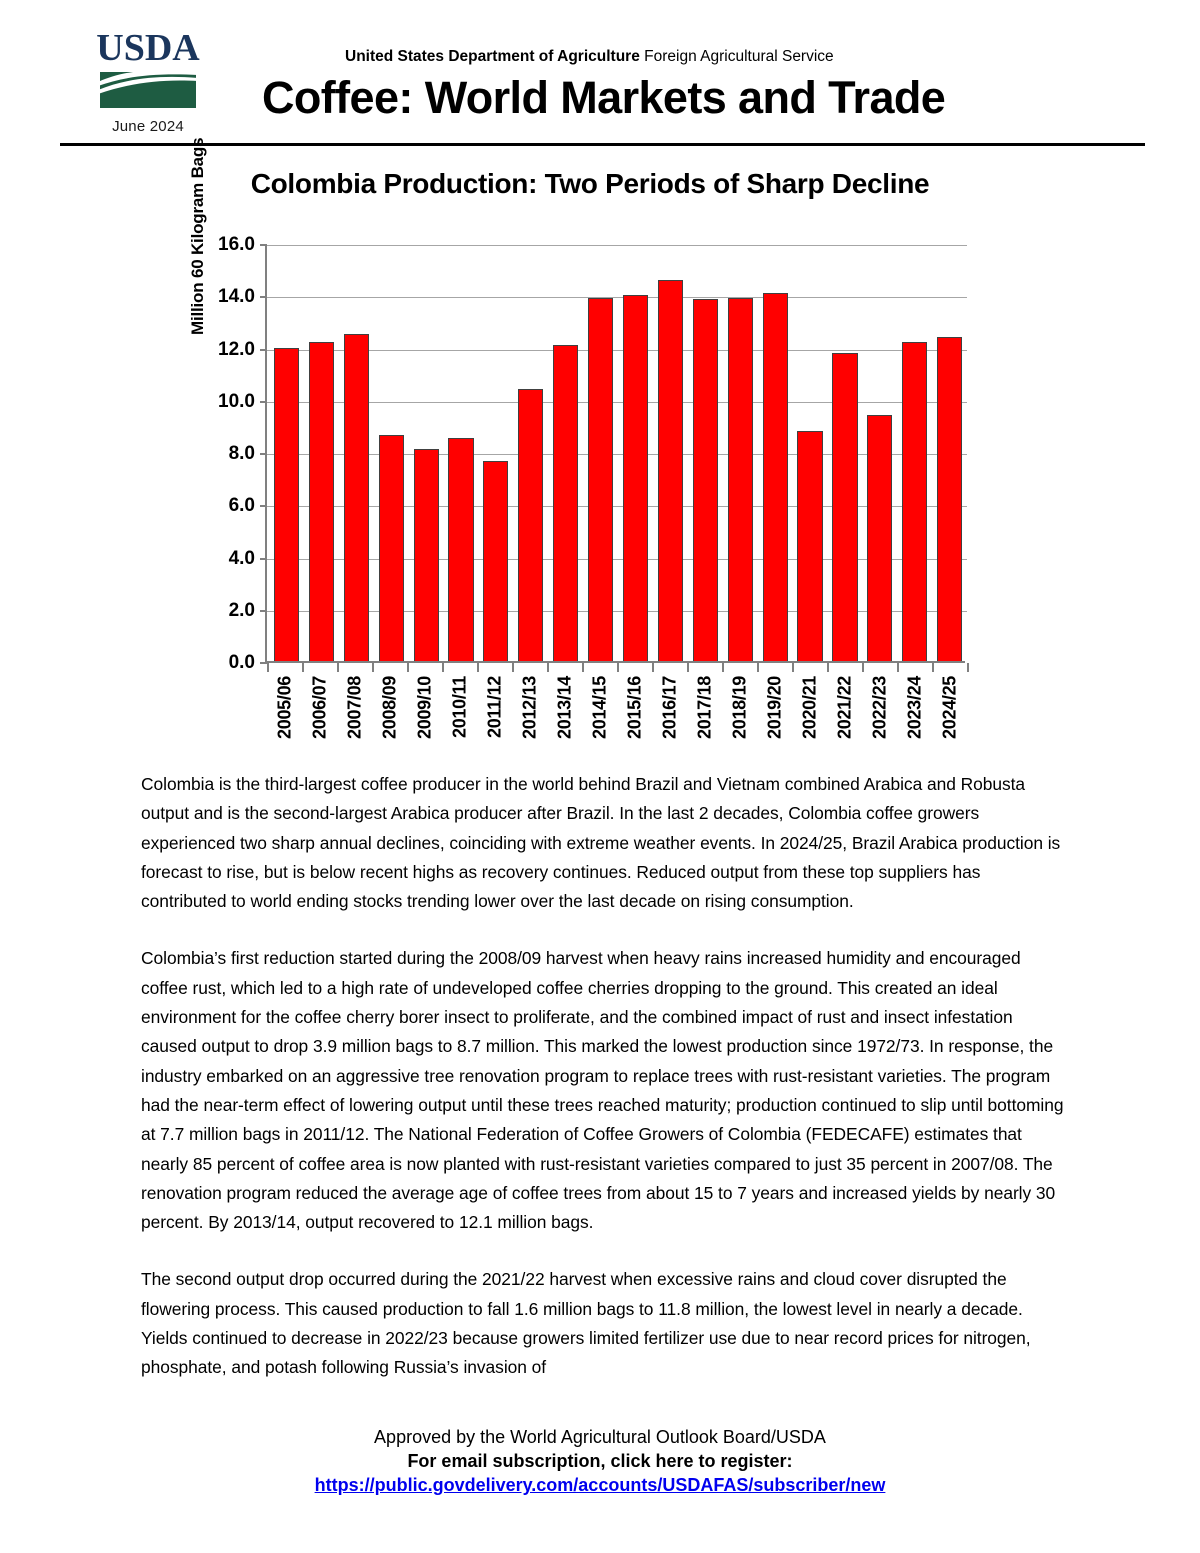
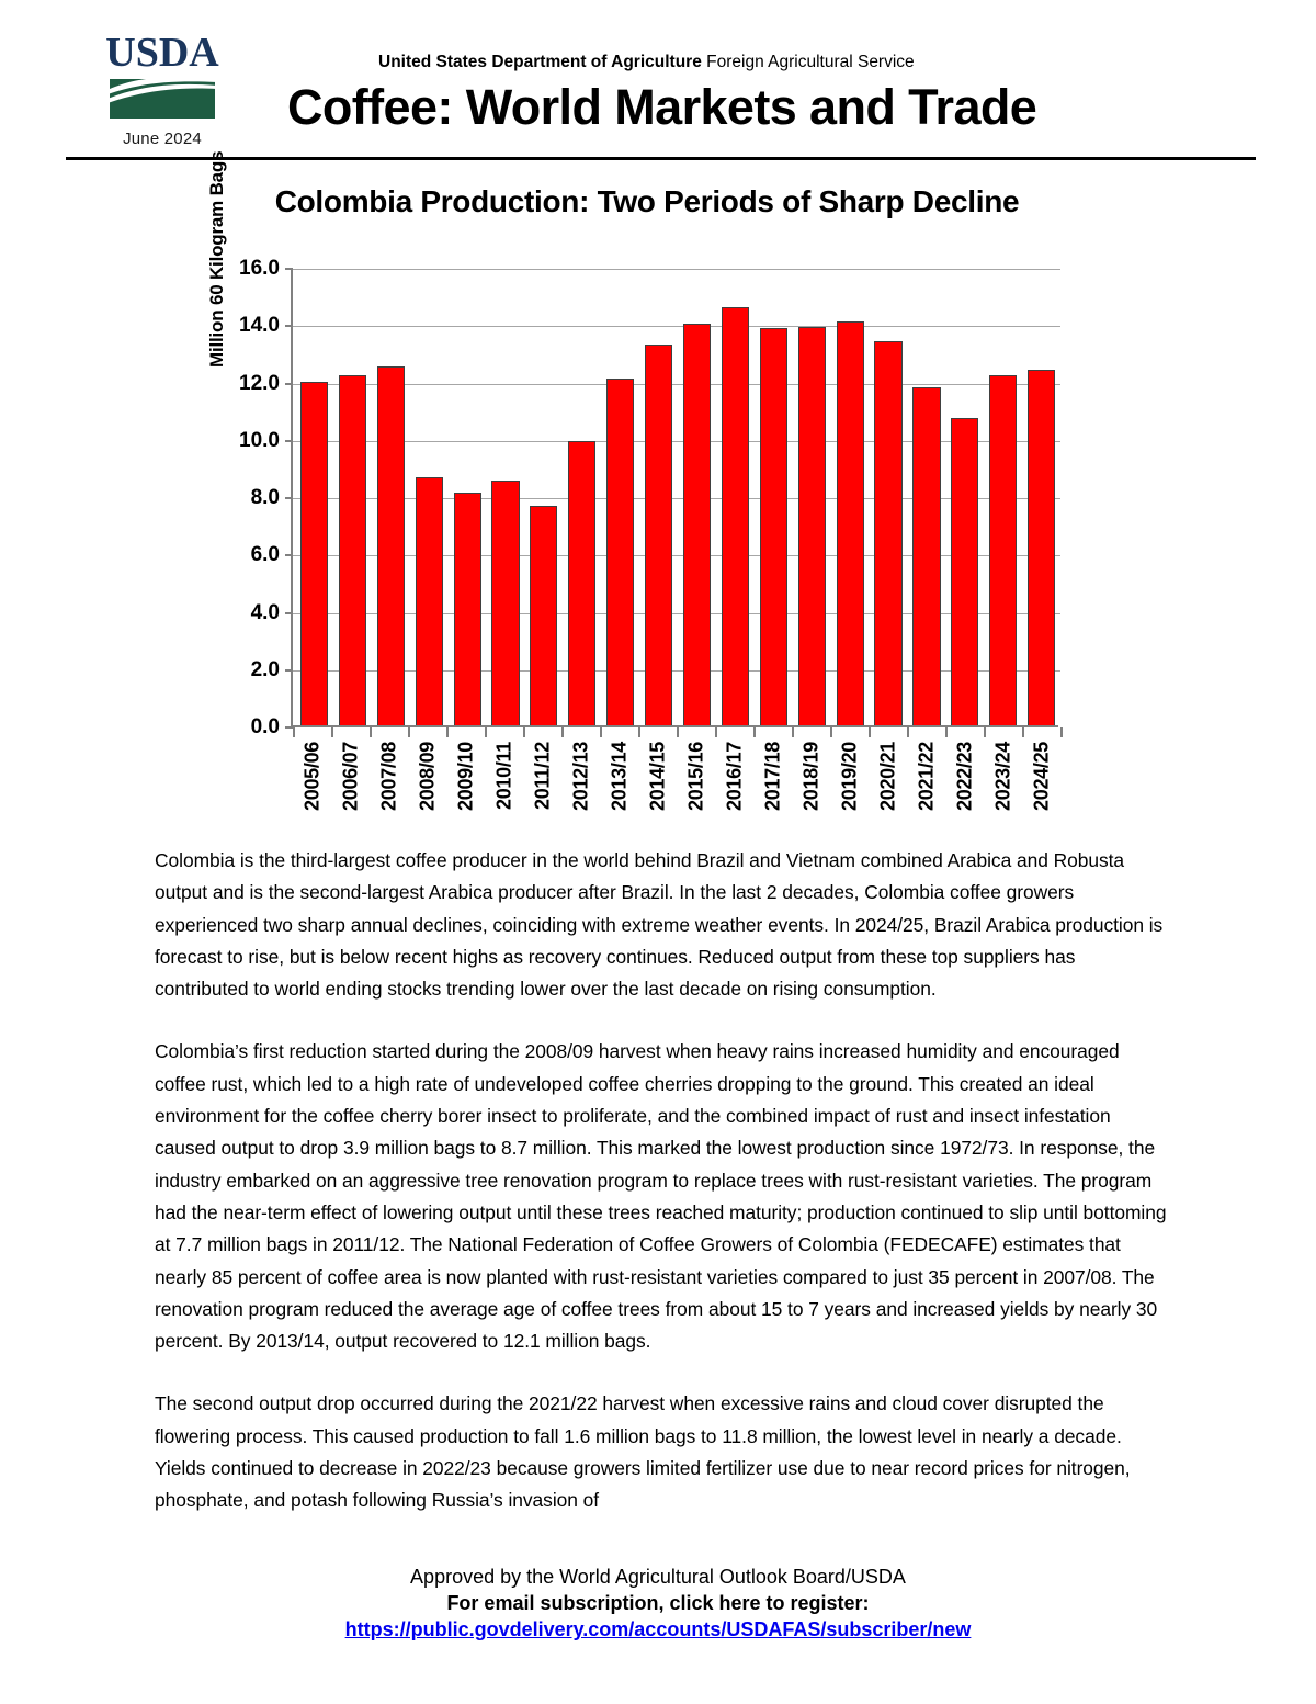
2012/13: 10.4 -> 9.9
2014/15: 13.9 -> 13.3
2020/21: 8.8 -> 13.4
2022/23: 9.4 -> 10.7
